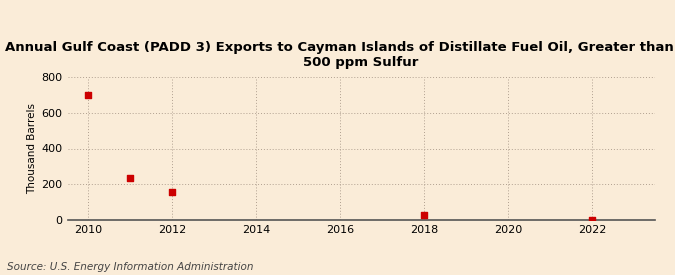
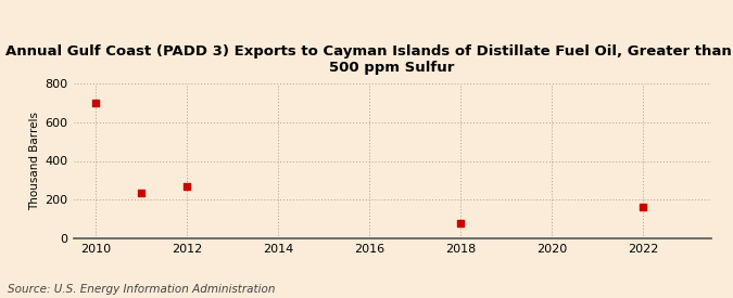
2012: 160 -> 270
2018: 30 -> 80
2022: 0 -> 160
